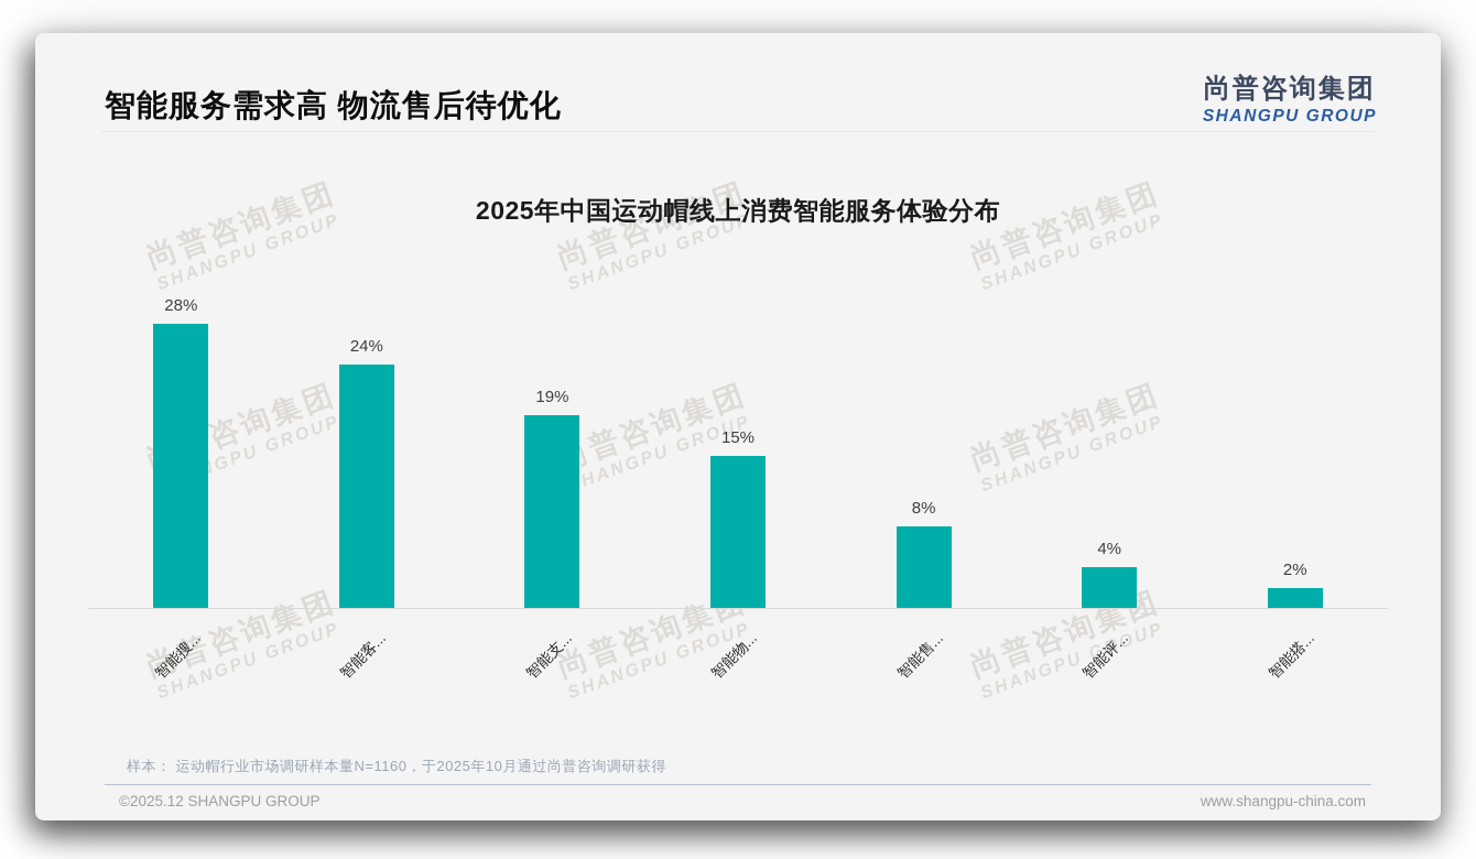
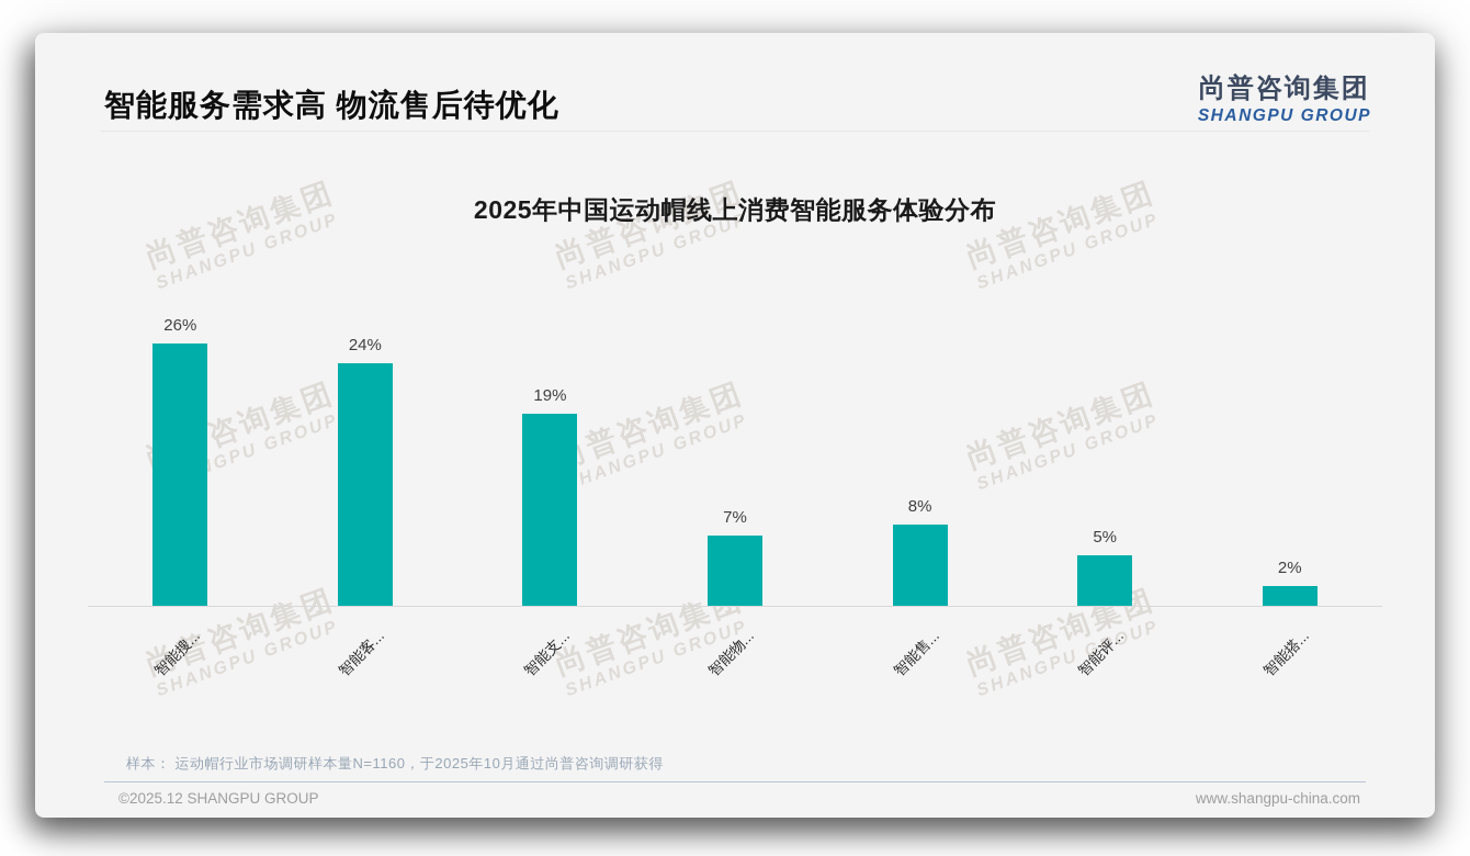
智能搜...: 28% -> 26%
智能物...: 15% -> 7%
智能评...: 4% -> 5%
